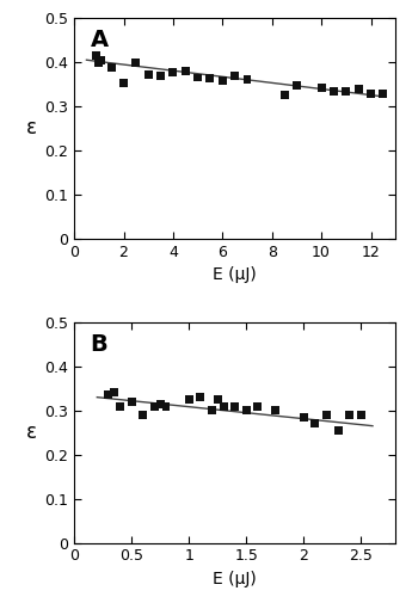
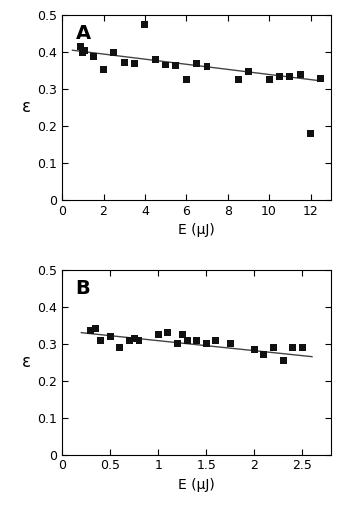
4: 0.378 -> 0.475
6: 0.358 -> 0.325
10: 0.343 -> 0.325
12: 0.328 -> 0.180
